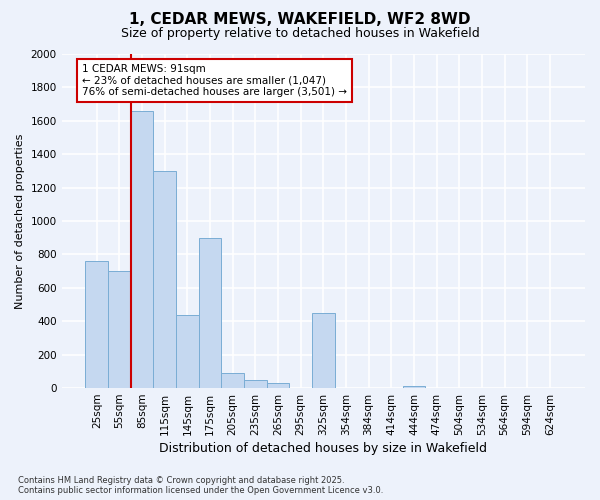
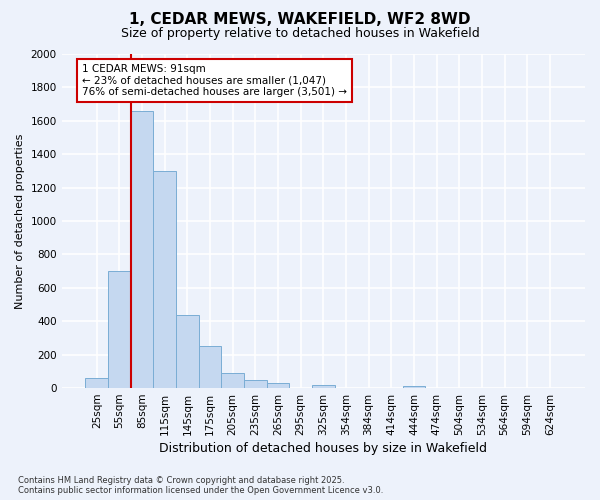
25sqm: 760 -> 60
175sqm: 900 -> 250
325sqm: 450 -> 20
